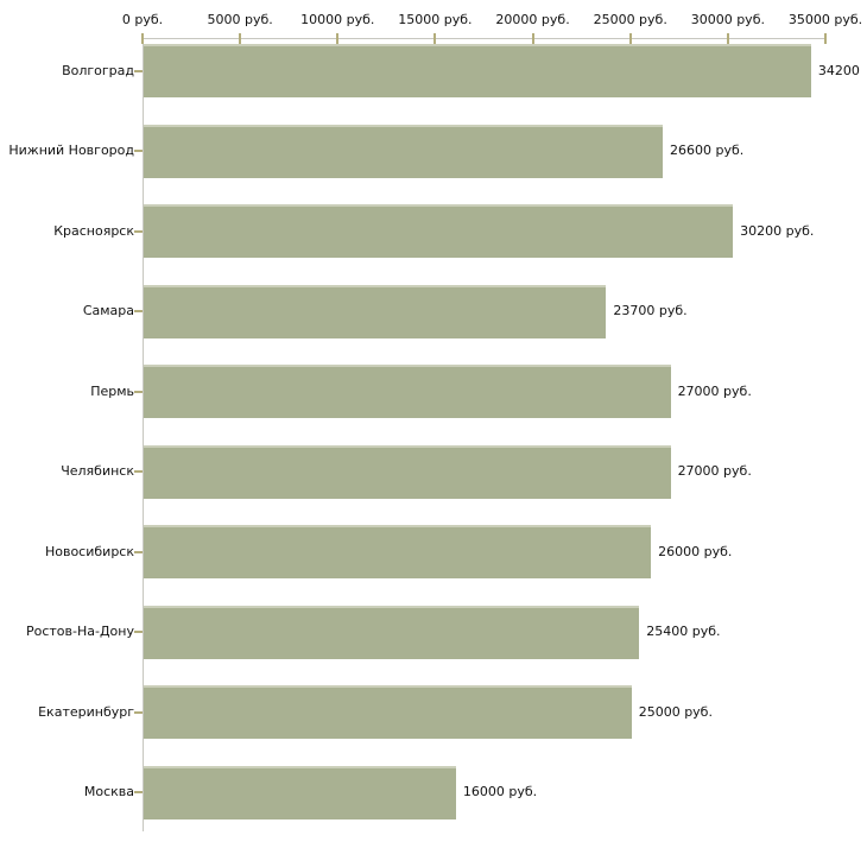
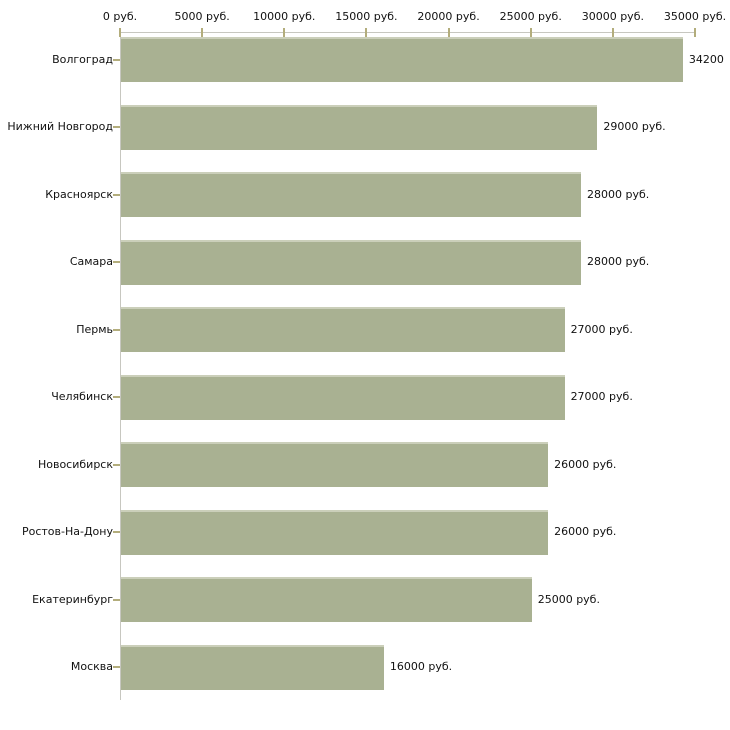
Нижний Новгород: 26600 -> 29000
Красноярск: 30200 -> 28000
Самара: 23700 -> 28000
Ростов-На-Дону: 25400 -> 26000
